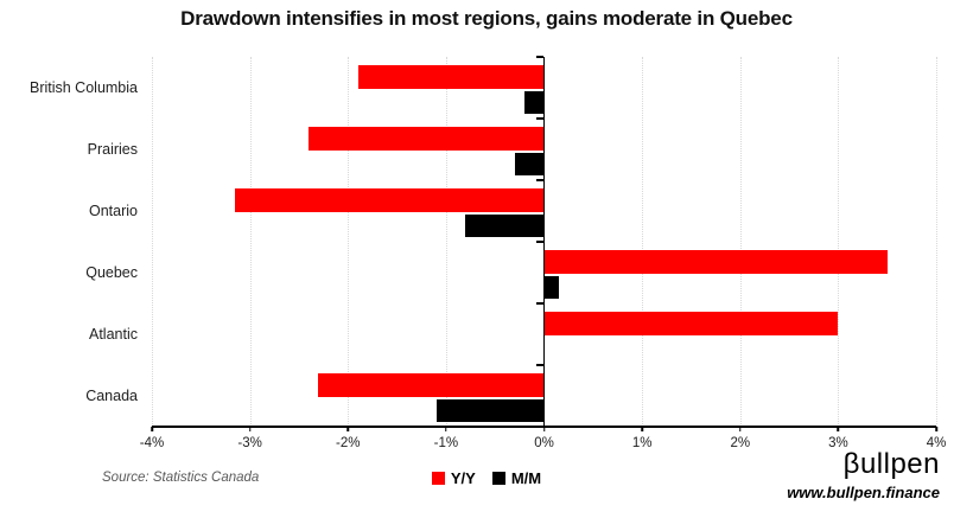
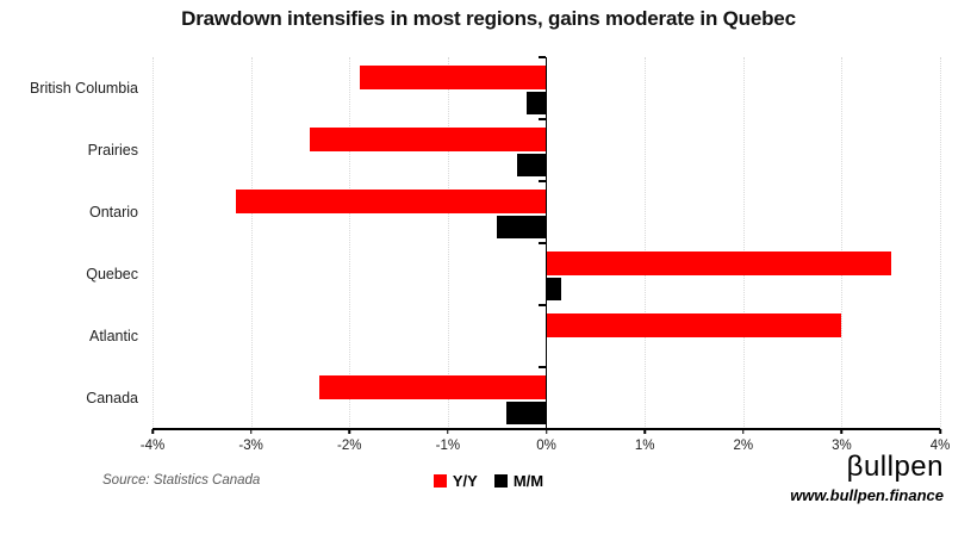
M/M/Ontario: -0.8% -> -0.5%
M/M/Canada: -1.1% -> -0.4%
